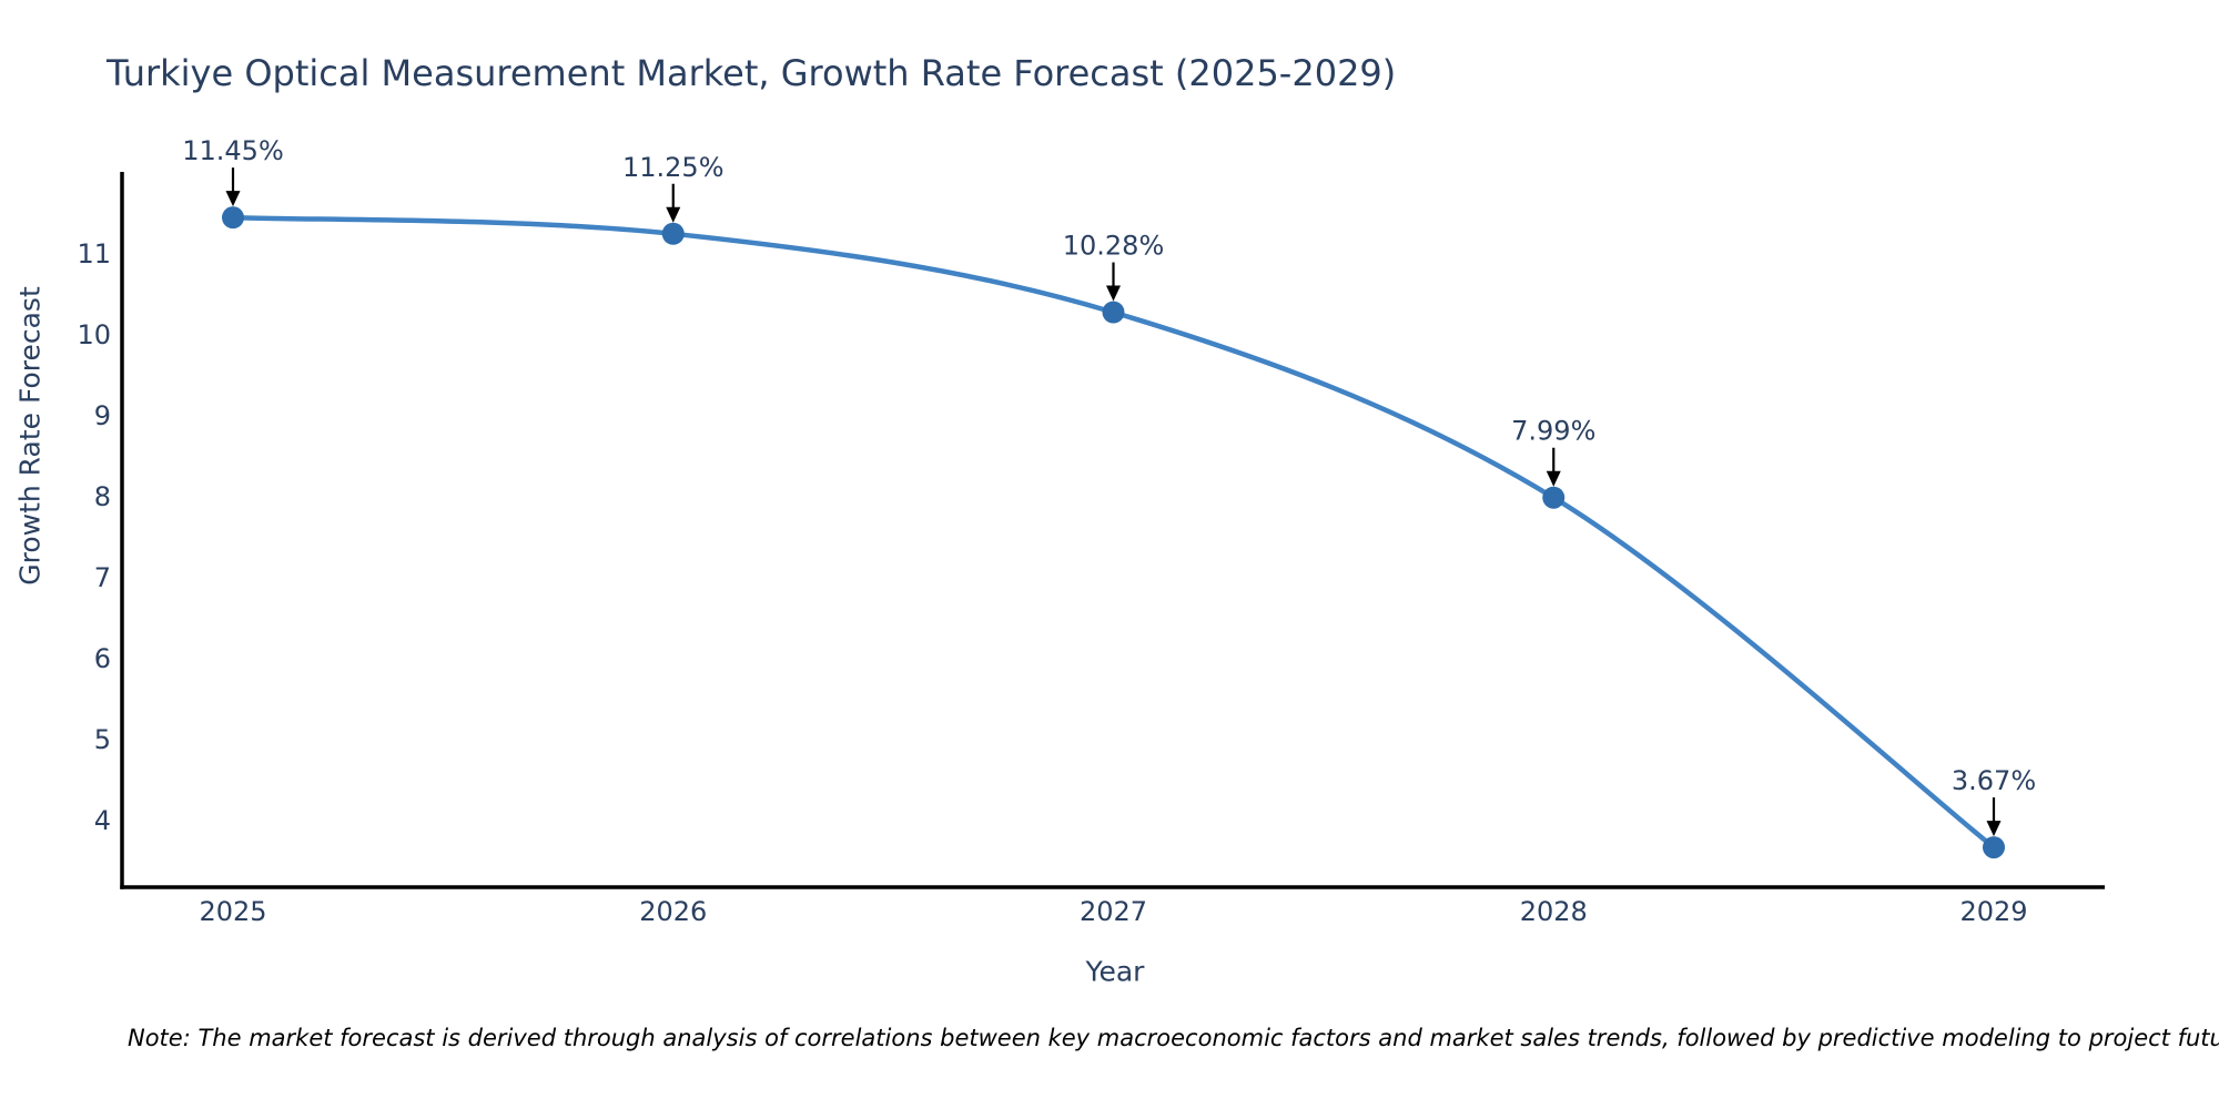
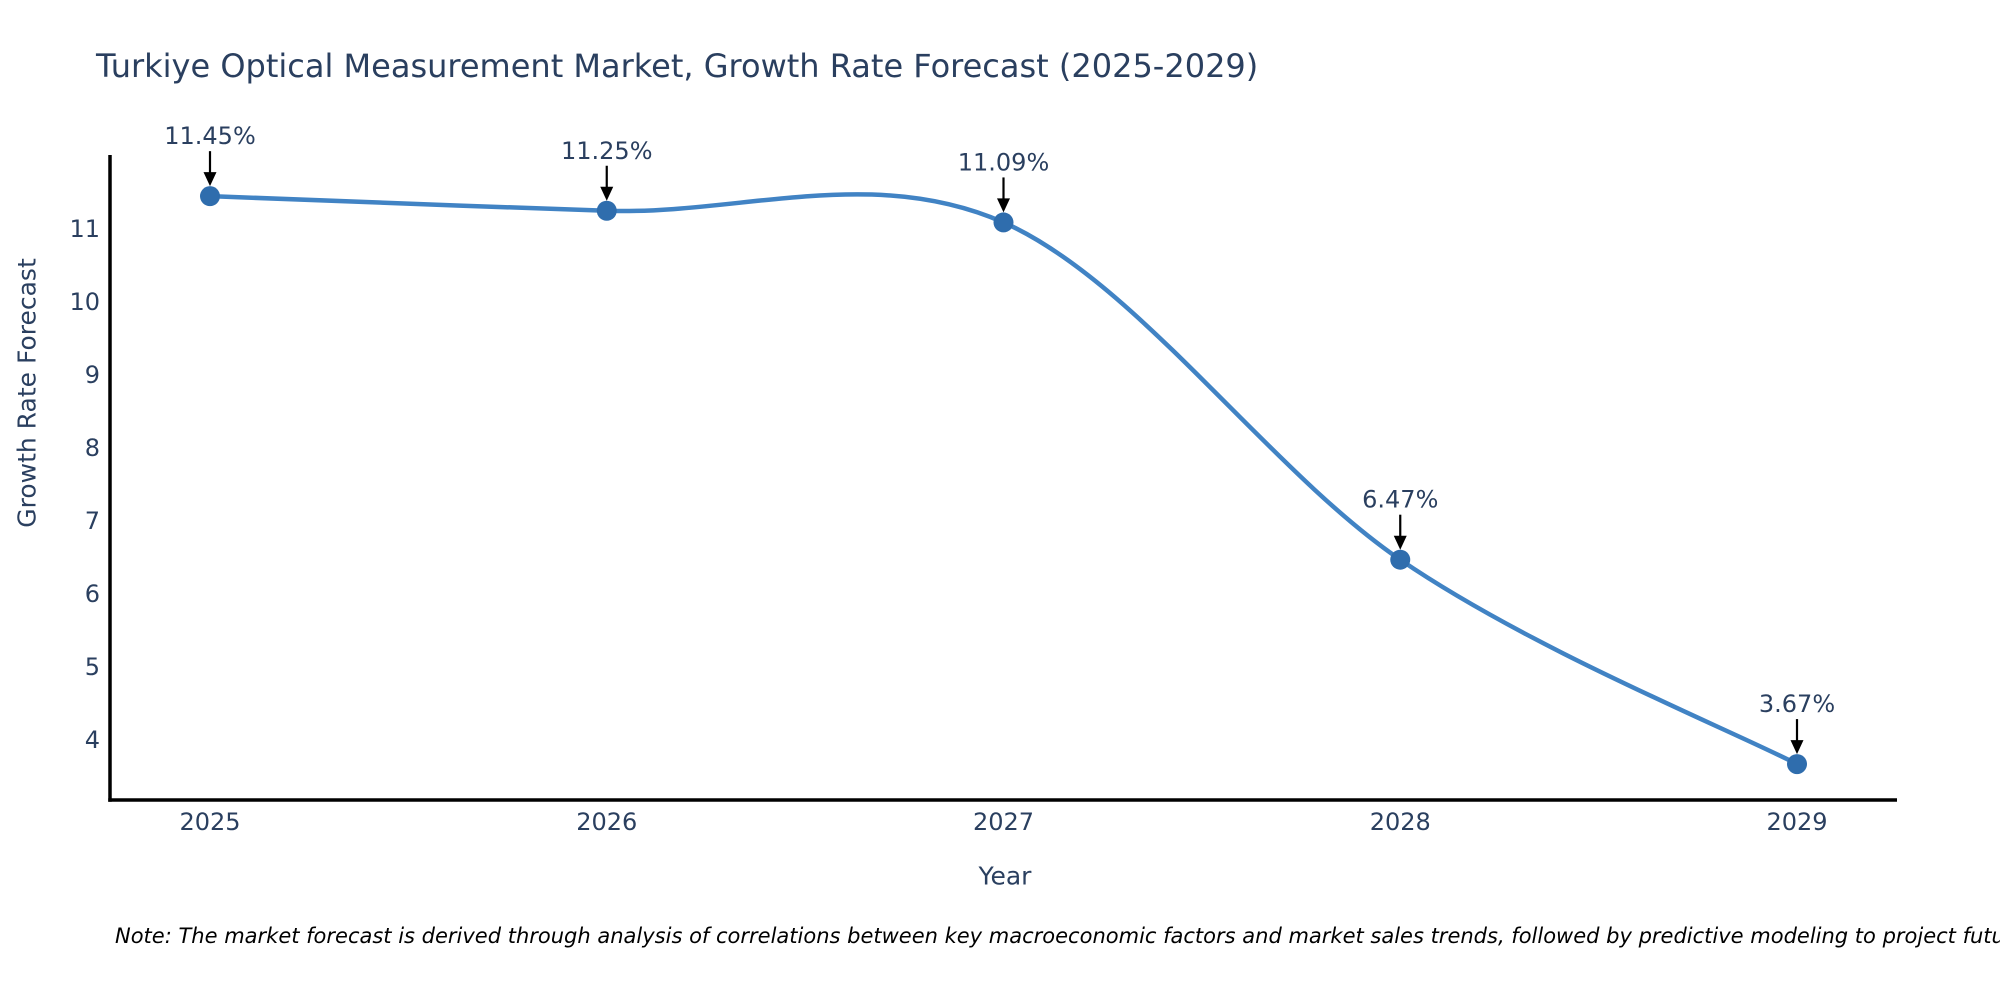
2027: 10.28% -> 11.09%
2028: 7.99% -> 6.47%
